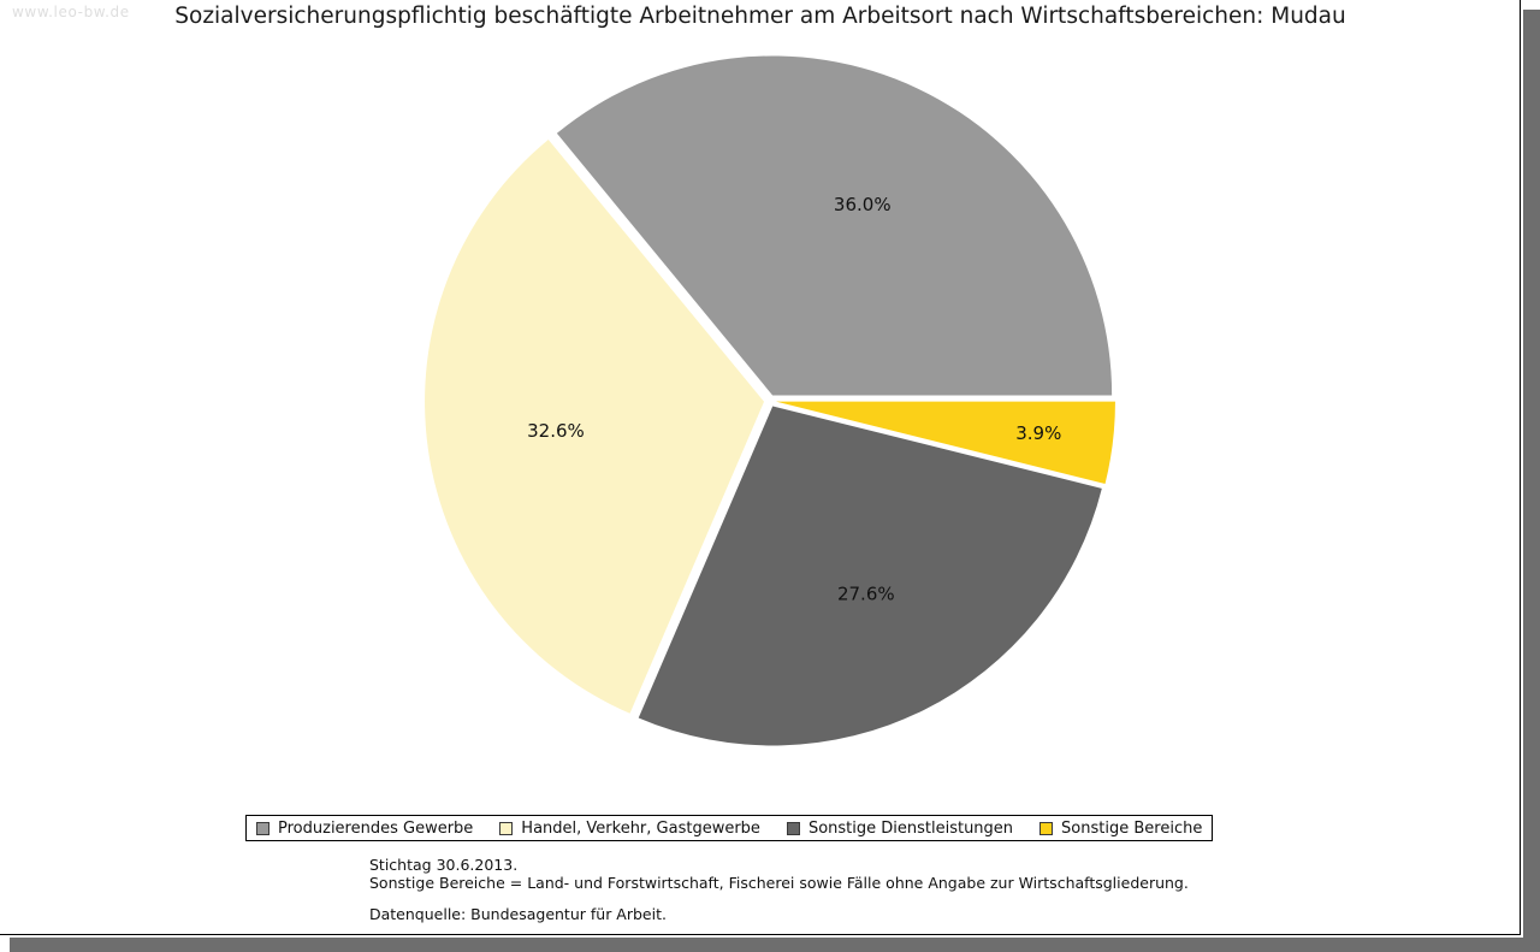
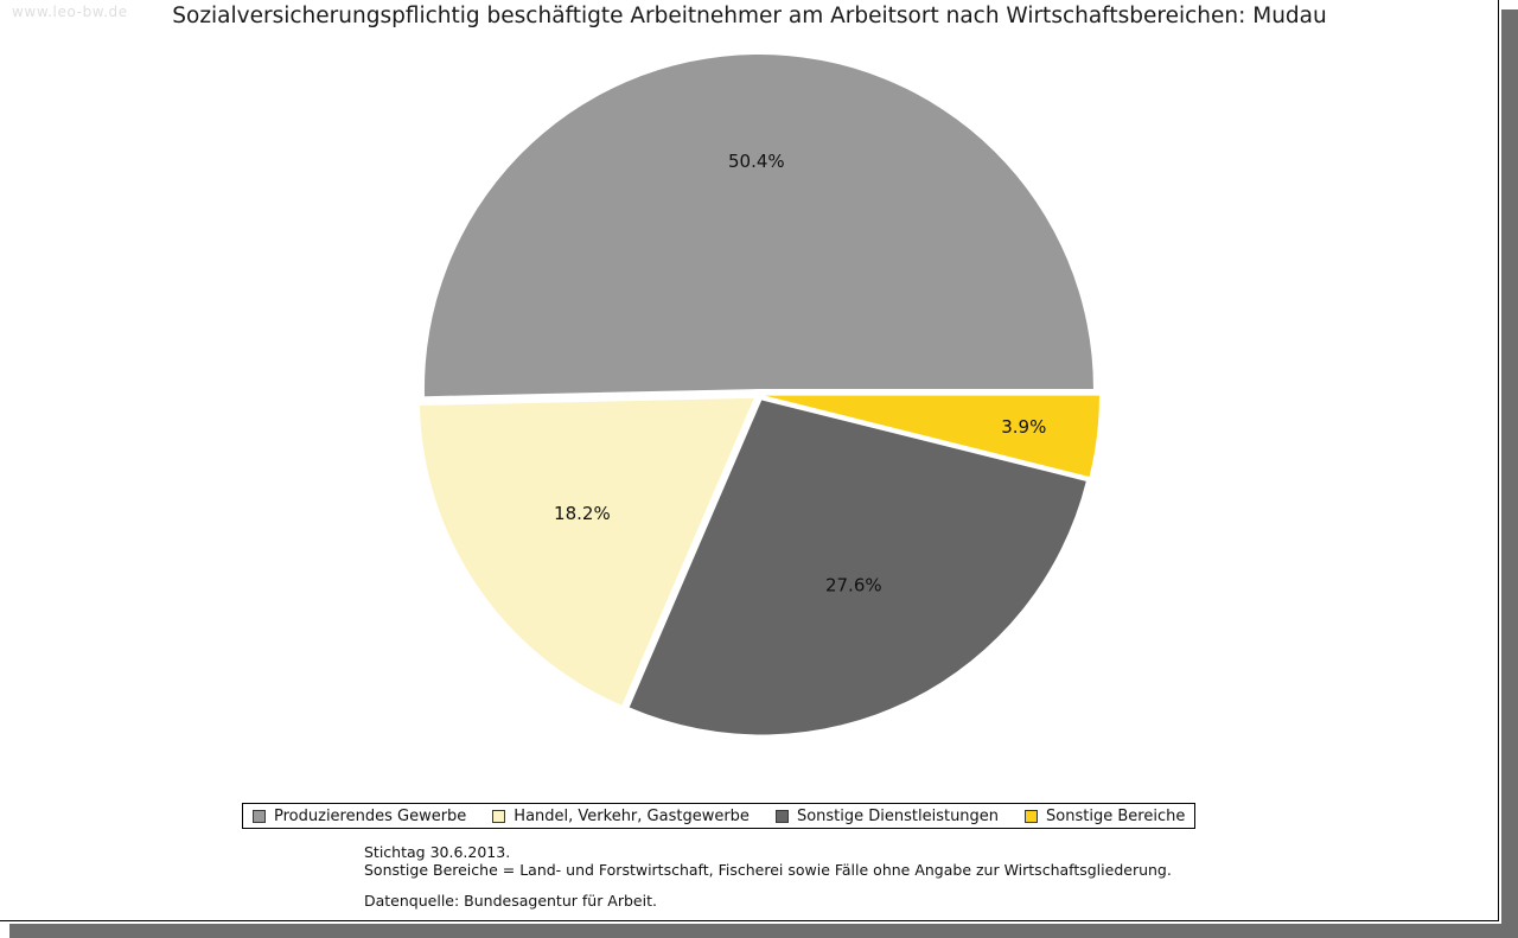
Produzierendes Gewerbe: 36.0% -> 50.4%
Handel, Verkehr, Gastgewerbe: 32.6% -> 18.2%
